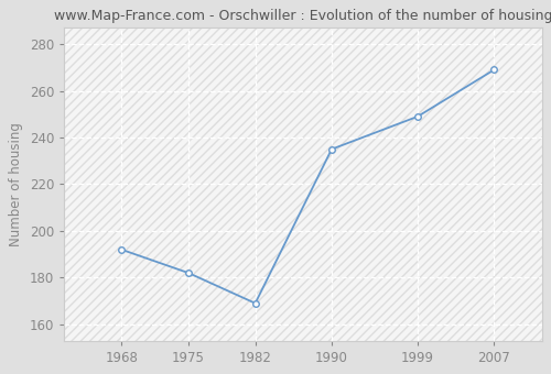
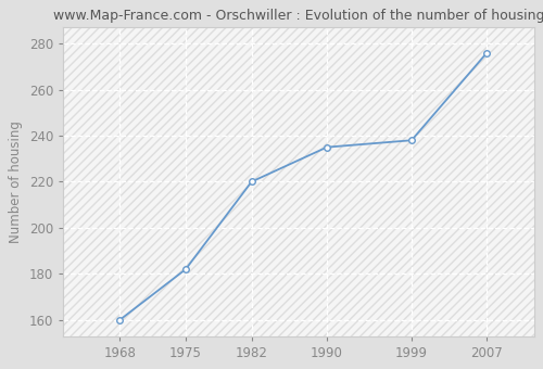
1968: 192 -> 160
1982: 169 -> 220
1999: 249 -> 238
2007: 269 -> 276
